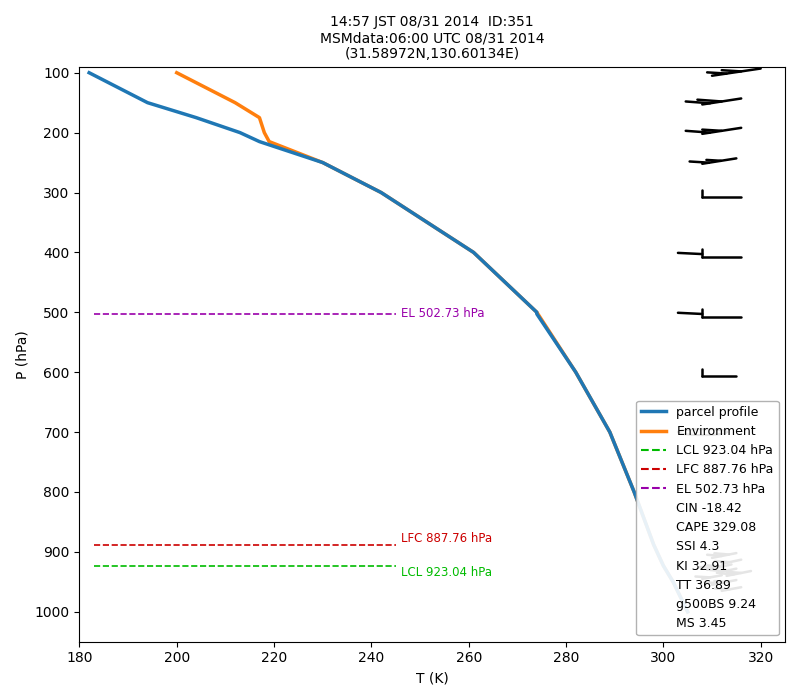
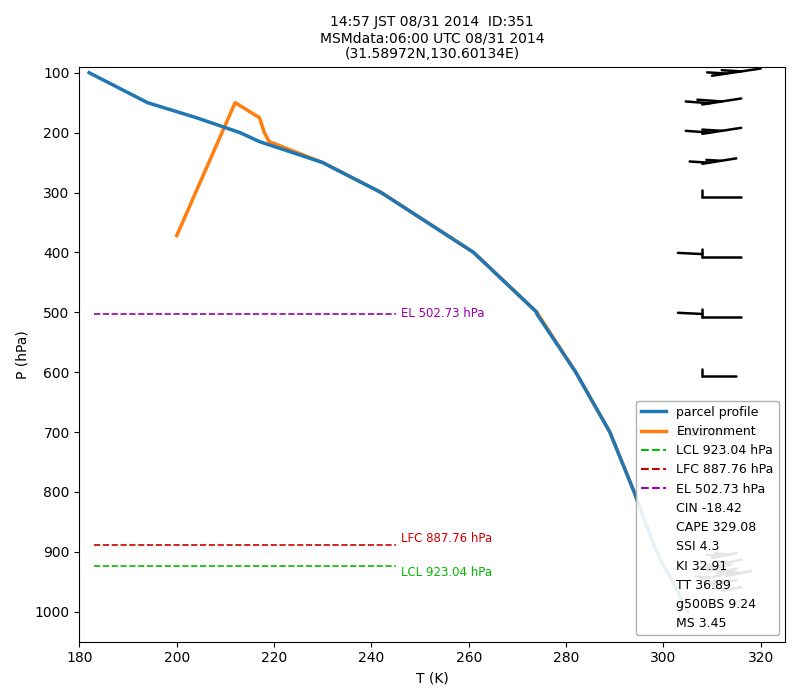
Environment/200: 100 -> 372
